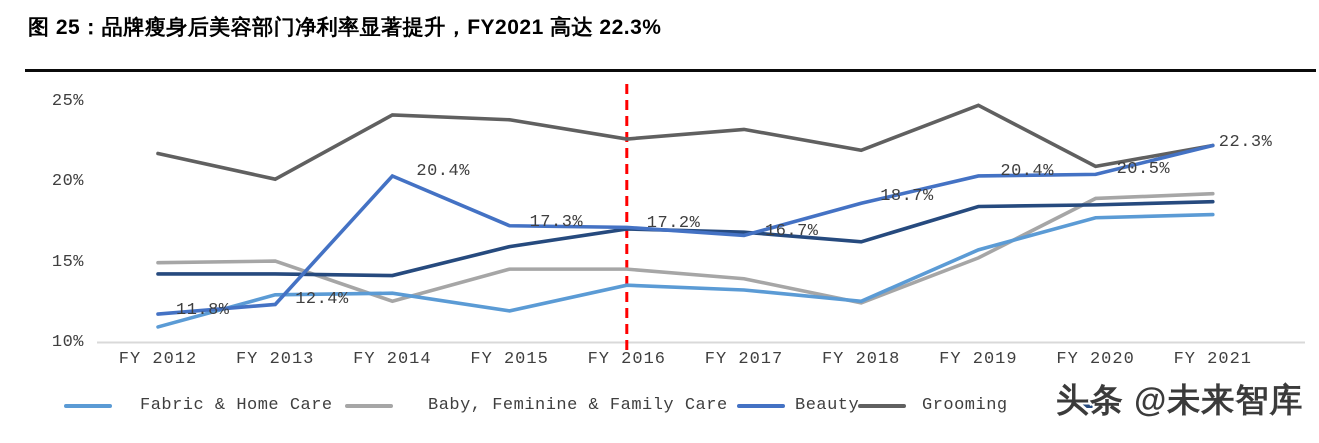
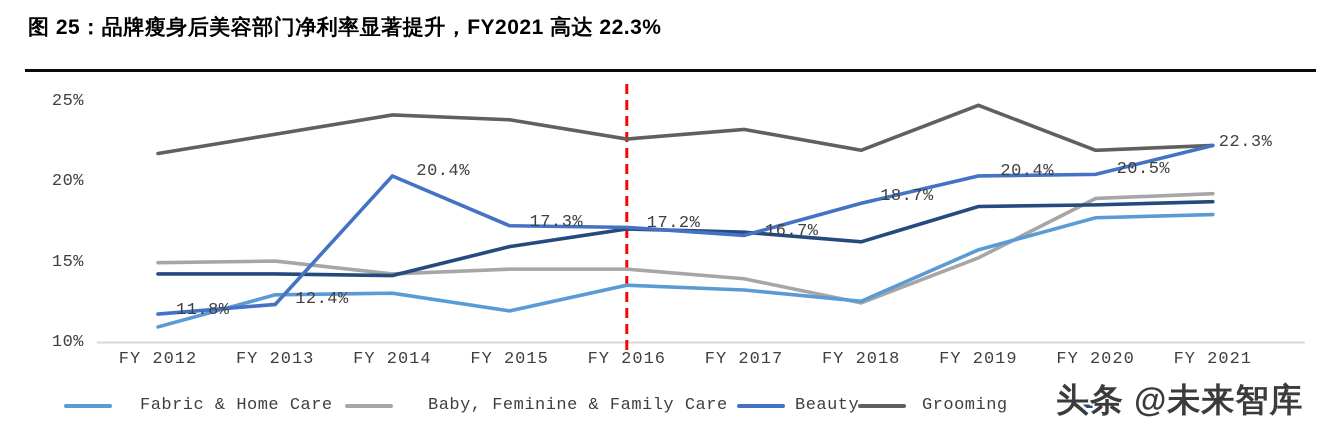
Grooming/FY 2013: 20.2% -> 23.0%
Baby, Feminine & Family Care/FY 2014: 12.6% -> 14.3%
Grooming/FY 2020: 21.0% -> 22.0%
